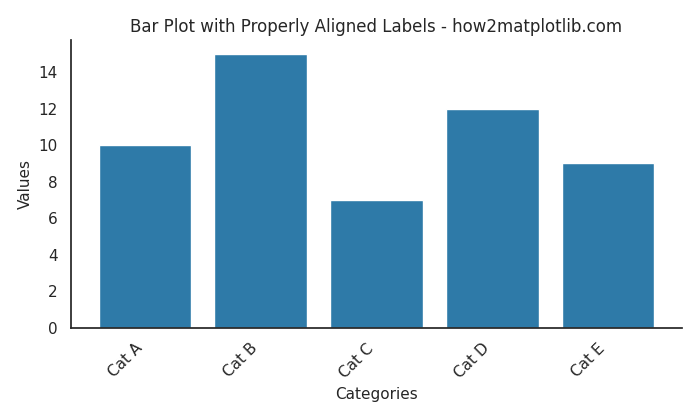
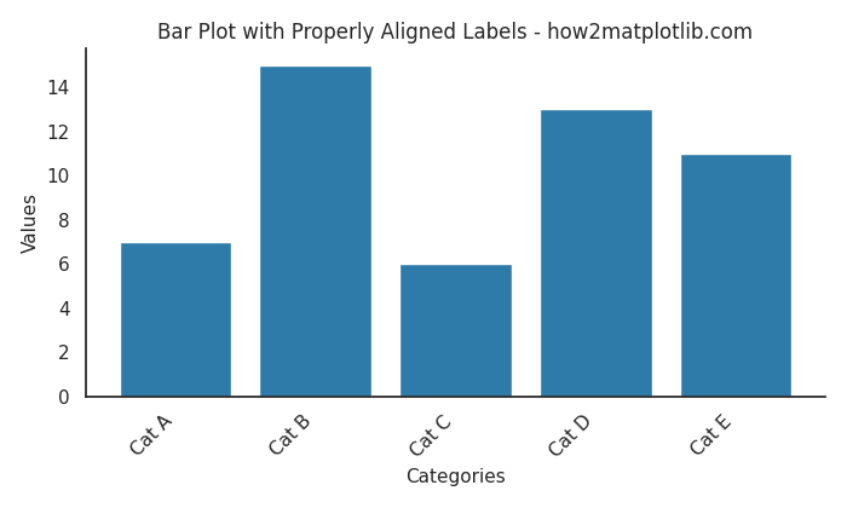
Cat A: 10 -> 7
Cat C: 7 -> 6
Cat D: 12 -> 13
Cat E: 9 -> 11
